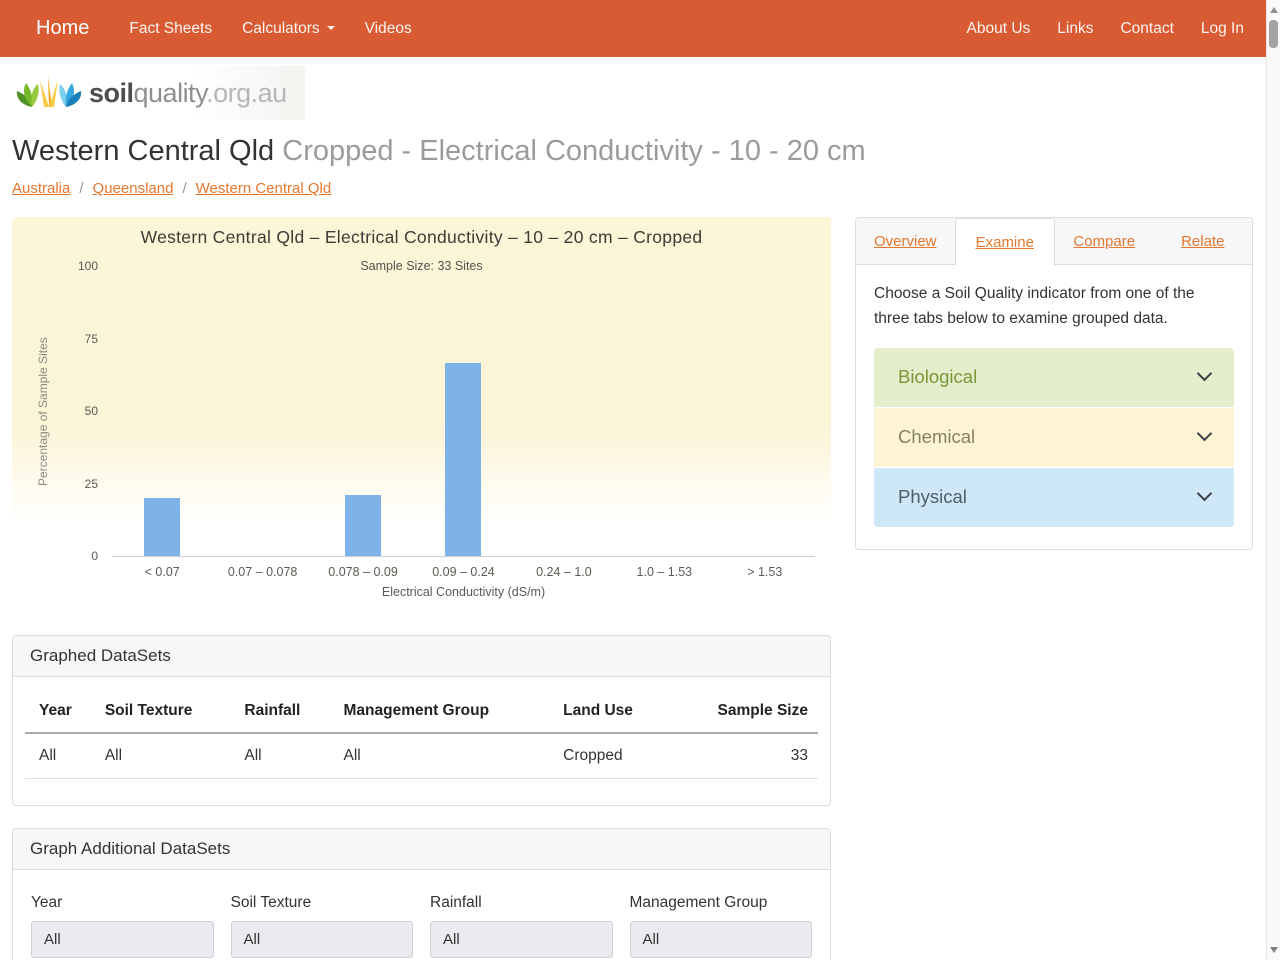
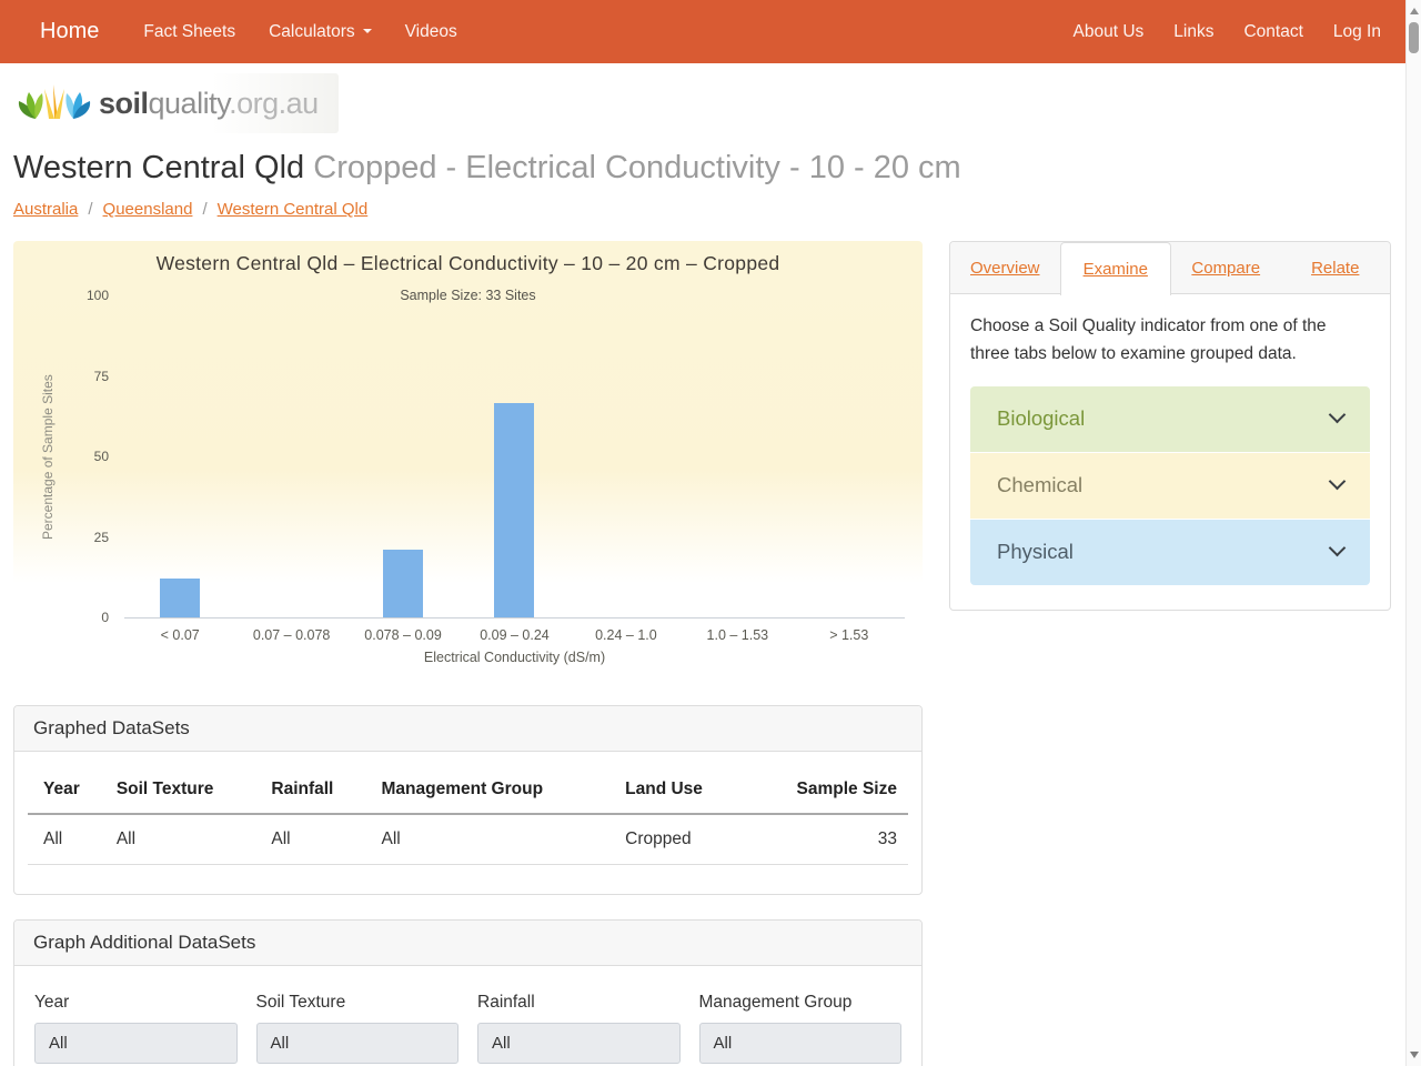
< 0.07: 20 -> 12
